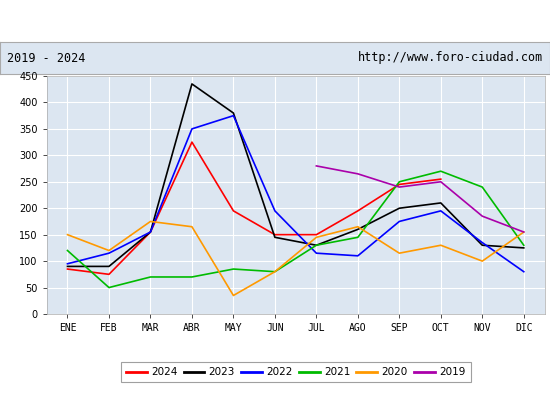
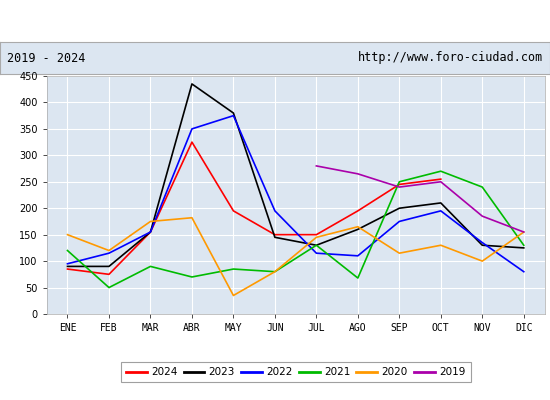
2021/MAR: 70 -> 90
2020/ABR: 165 -> 182
2021/AGO: 145 -> 68
